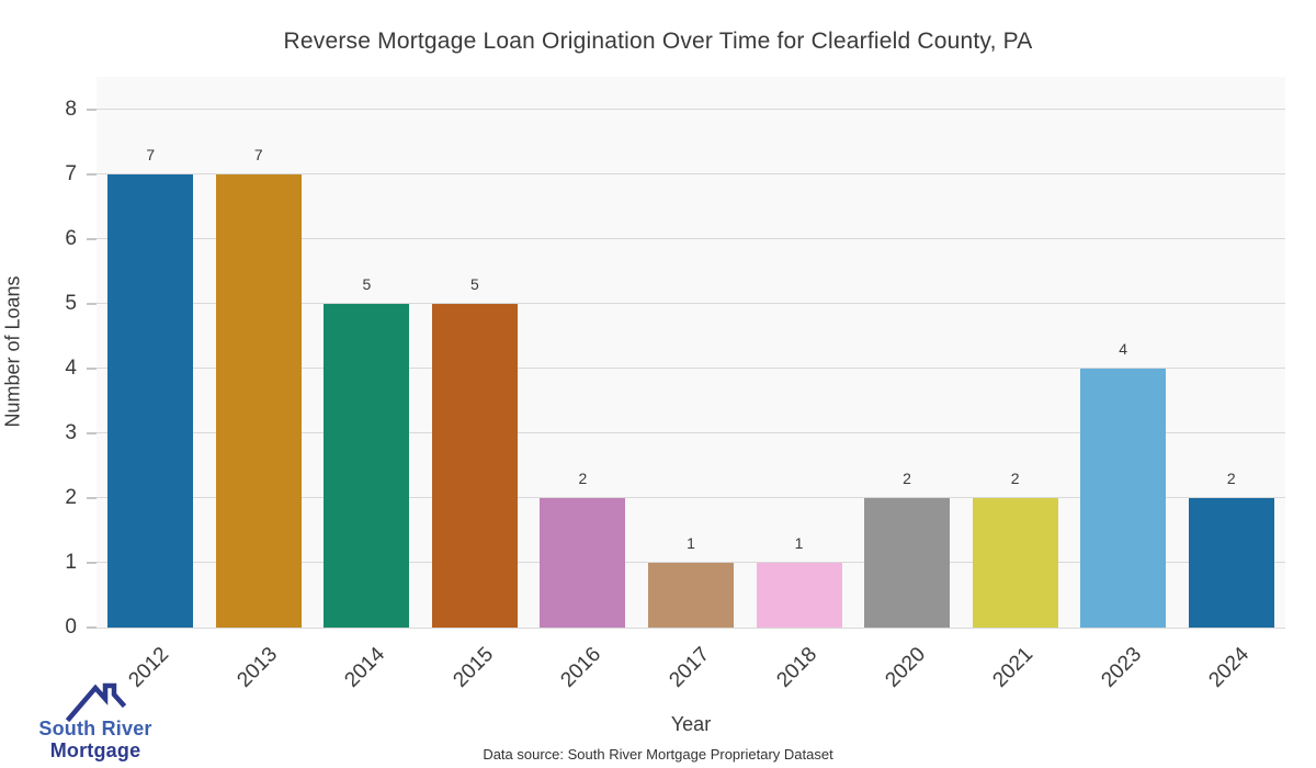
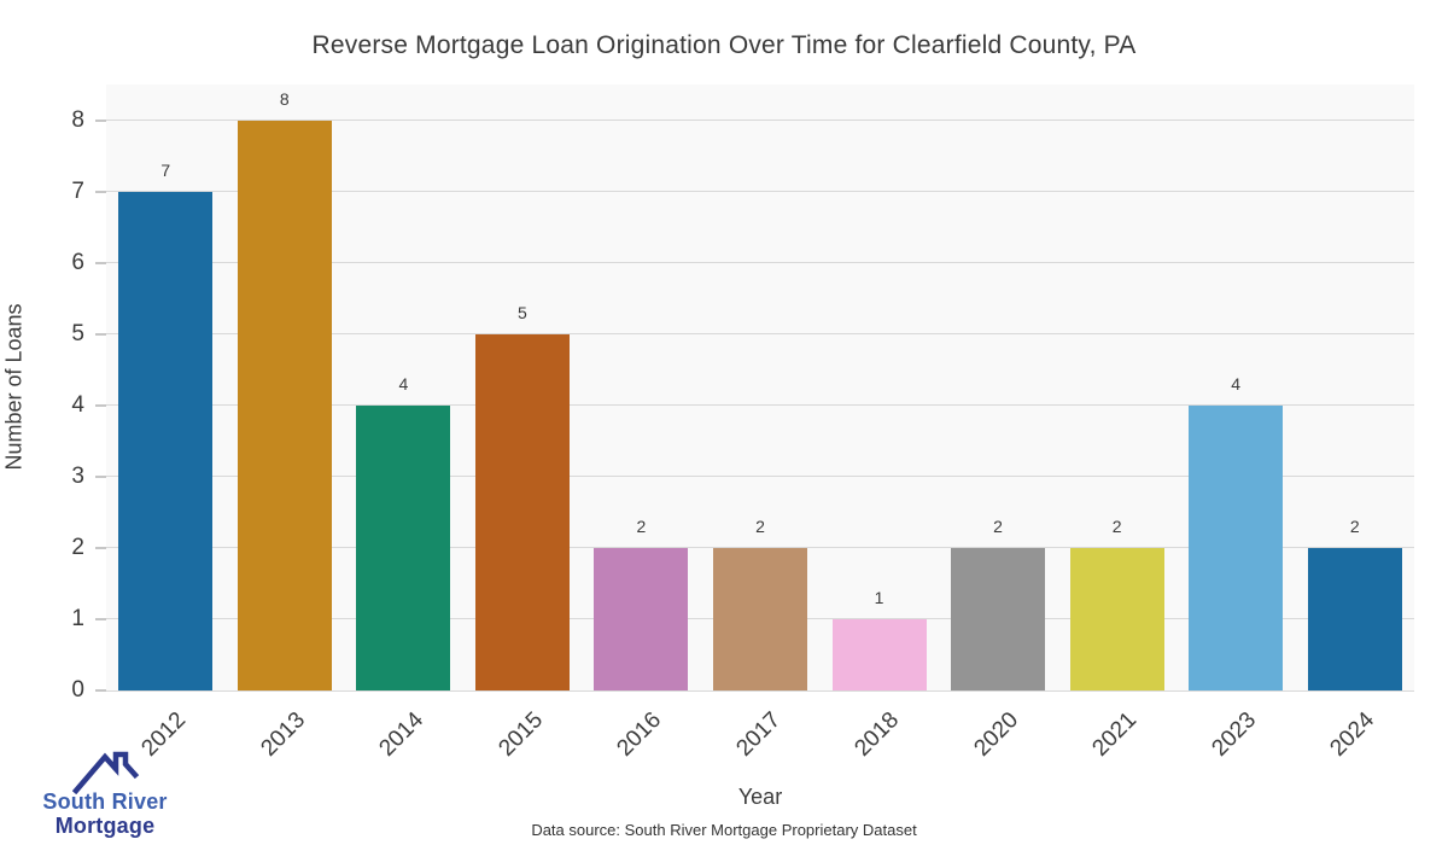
2013: 7 -> 8
2014: 5 -> 4
2017: 1 -> 2
